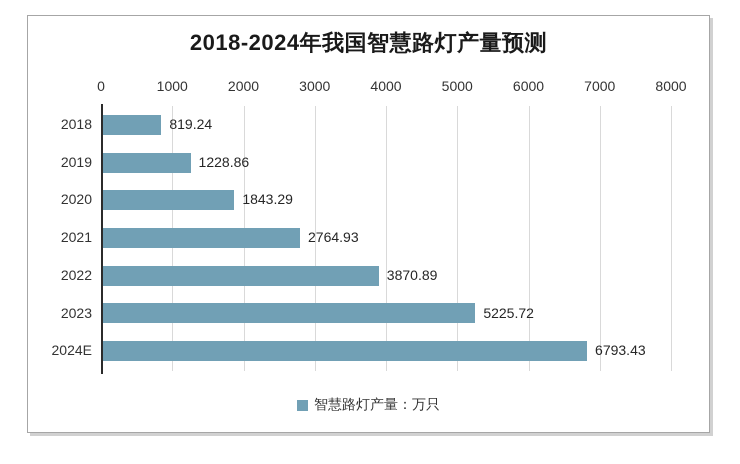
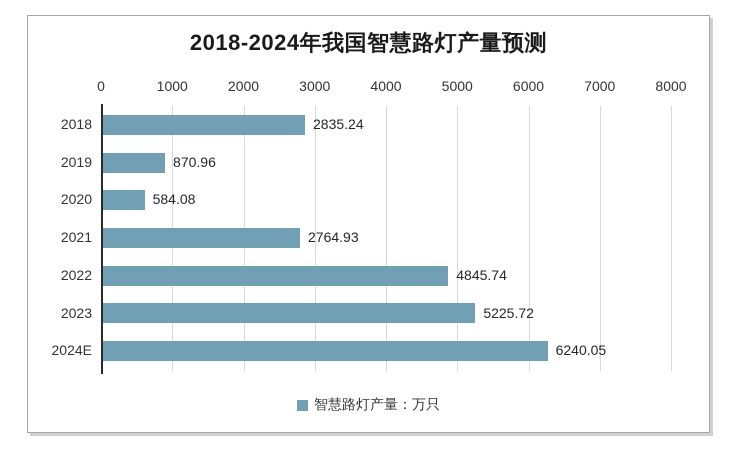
2018: 819.24 -> 2835.24
2019: 1228.86 -> 870.96
2020: 1843.29 -> 584.08
2022: 3870.89 -> 4845.74
2024E: 6793.43 -> 6240.05
